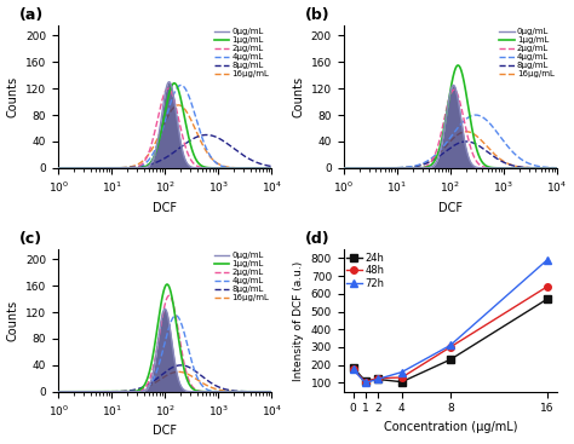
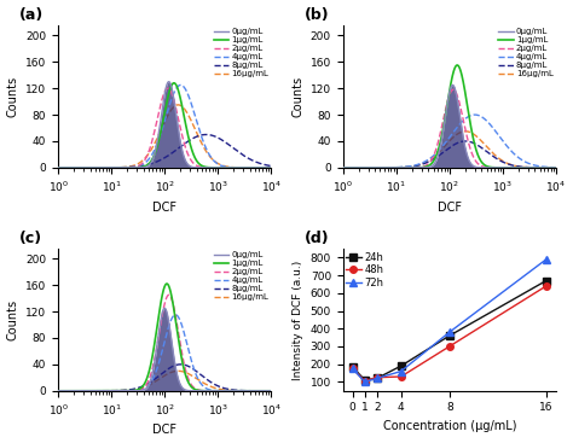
24h/4: 100 -> 190
24h/8: 230 -> 360
72h/8: 310 -> 380
24h/16: 570 -> 670
